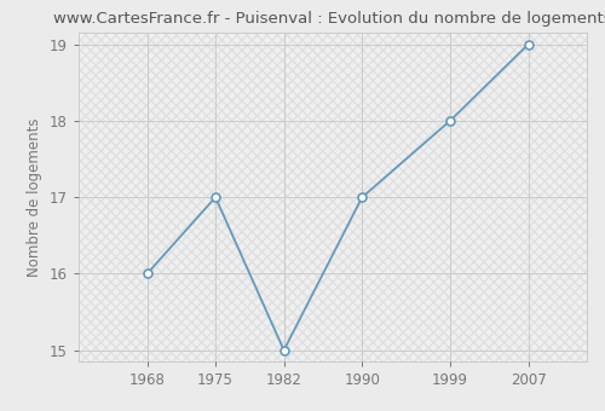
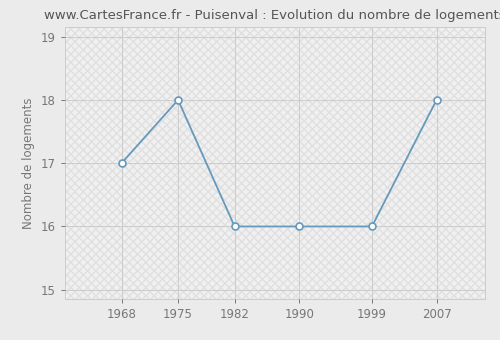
1968: 16 -> 17
1975: 17 -> 18
1982: 15 -> 16
1990: 17 -> 16
1999: 18 -> 16
2007: 19 -> 18
